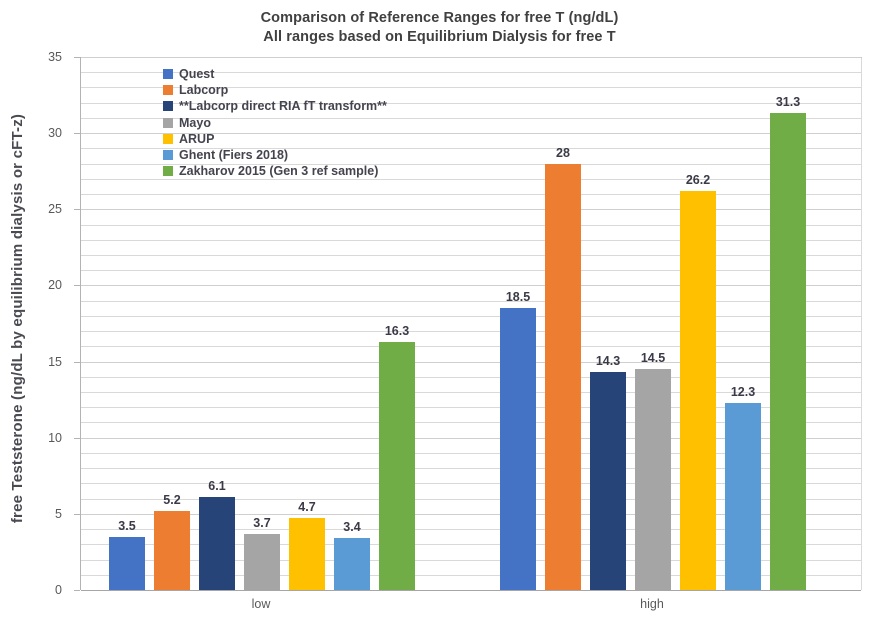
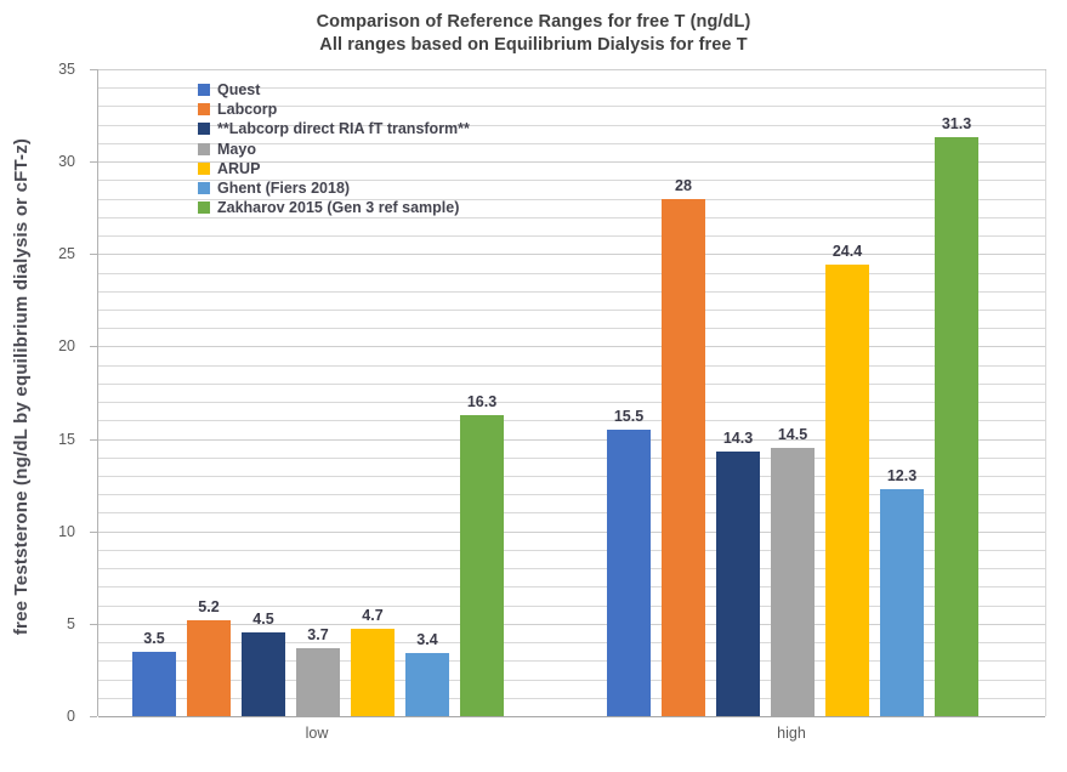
**Labcorp direct RIA fT transform**/low: 6.1 -> 4.5
Quest/high: 18.5 -> 15.5
ARUP/high: 26.2 -> 24.4
